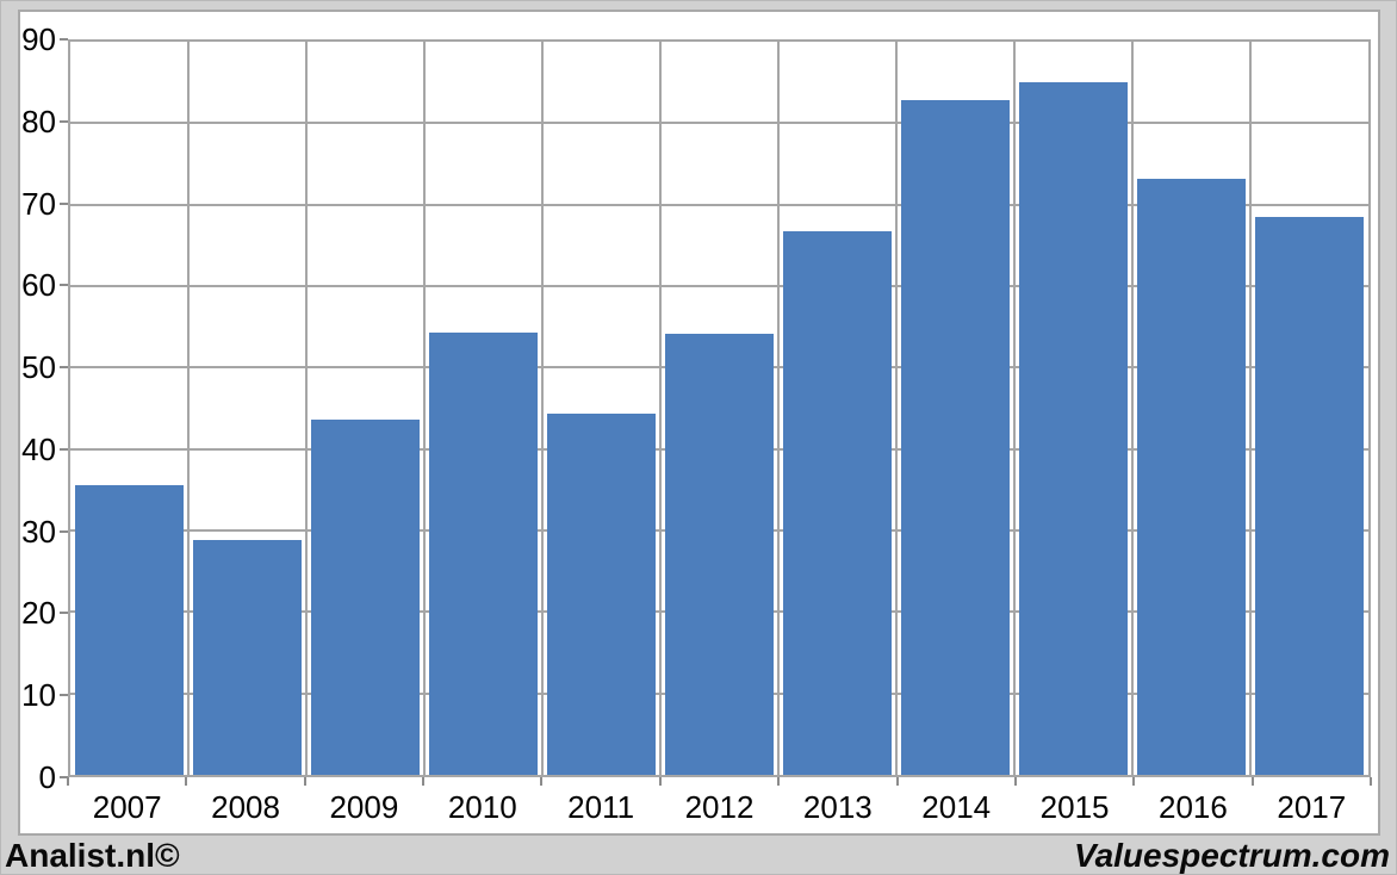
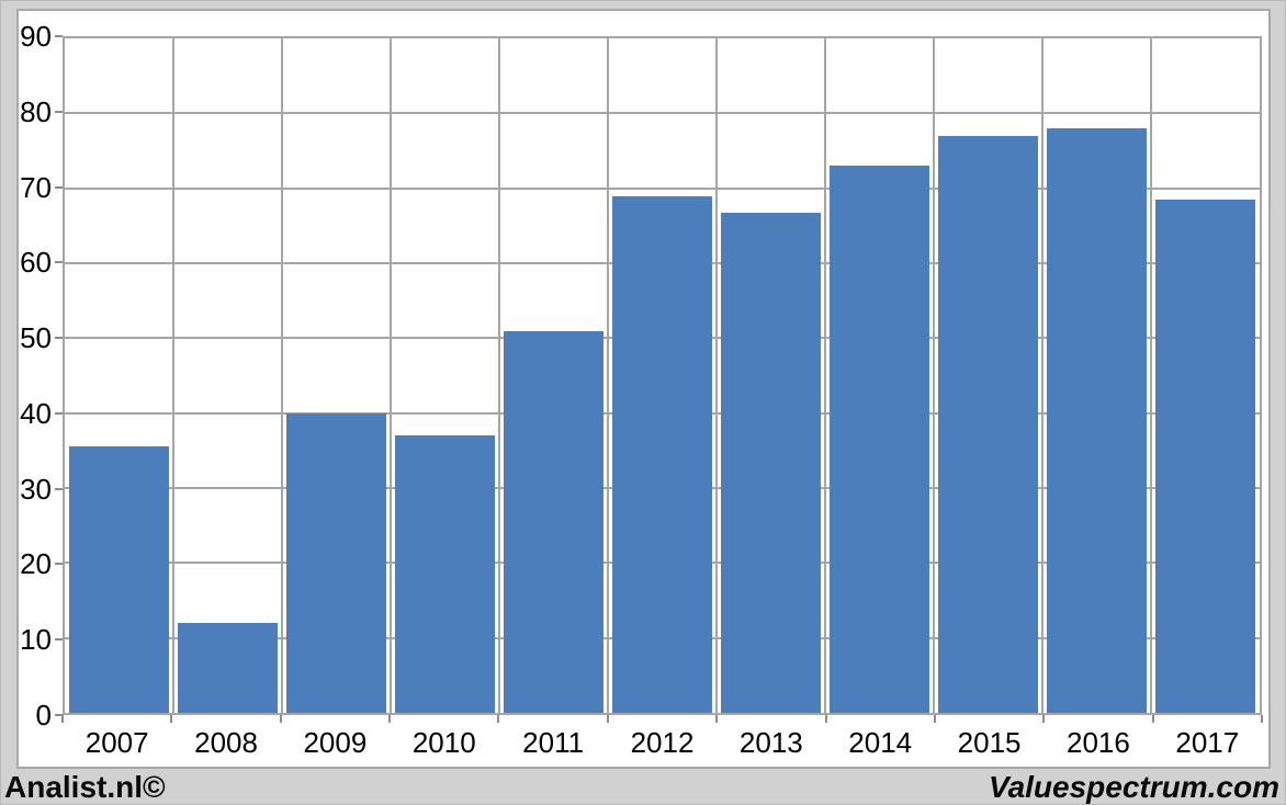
2008: 29 -> 12
2009: 44 -> 40
2010: 54 -> 37
2011: 44 -> 51
2012: 54 -> 69
2014: 83 -> 73
2015: 85 -> 77
2016: 73 -> 78
